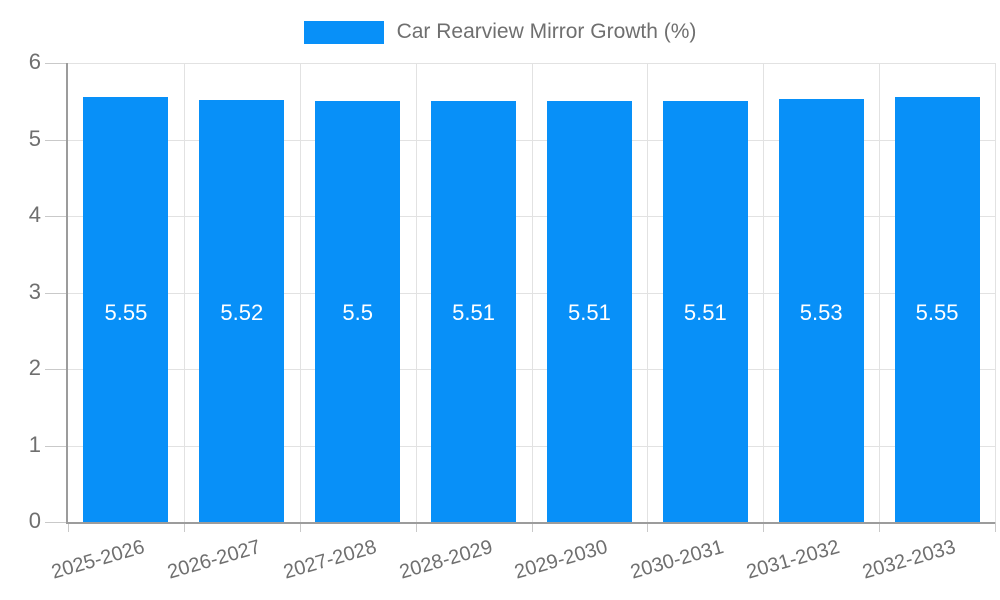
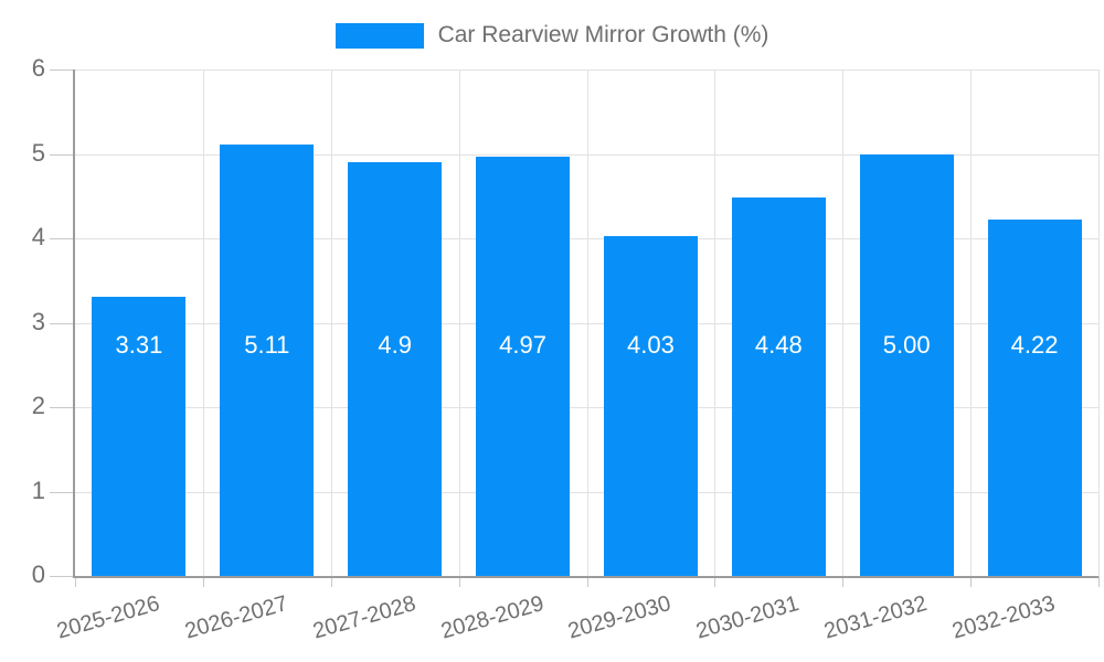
2025-2026: 5.55 -> 3.31
2026-2027: 5.52 -> 5.11
2027-2028: 5.5 -> 4.9
2028-2029: 5.51 -> 4.97
2029-2030: 5.51 -> 4.03
2030-2031: 5.51 -> 4.48
2031-2032: 5.53 -> 5.00
2032-2033: 5.55 -> 4.22
